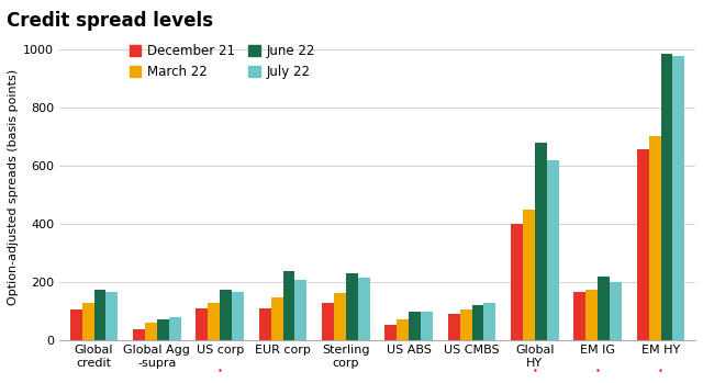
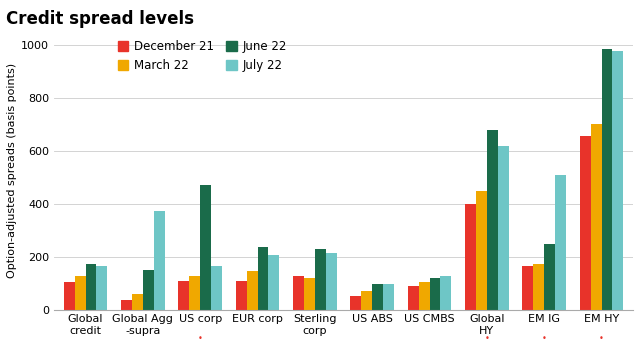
June 22/Global Agg -supra: 73 -> 150
July 22/Global Agg -supra: 80 -> 375
June 22/US corp: 175 -> 470
March 22/Sterling corp: 162 -> 120
June 22/EM IG: 218 -> 250
July 22/EM IG: 202 -> 510
